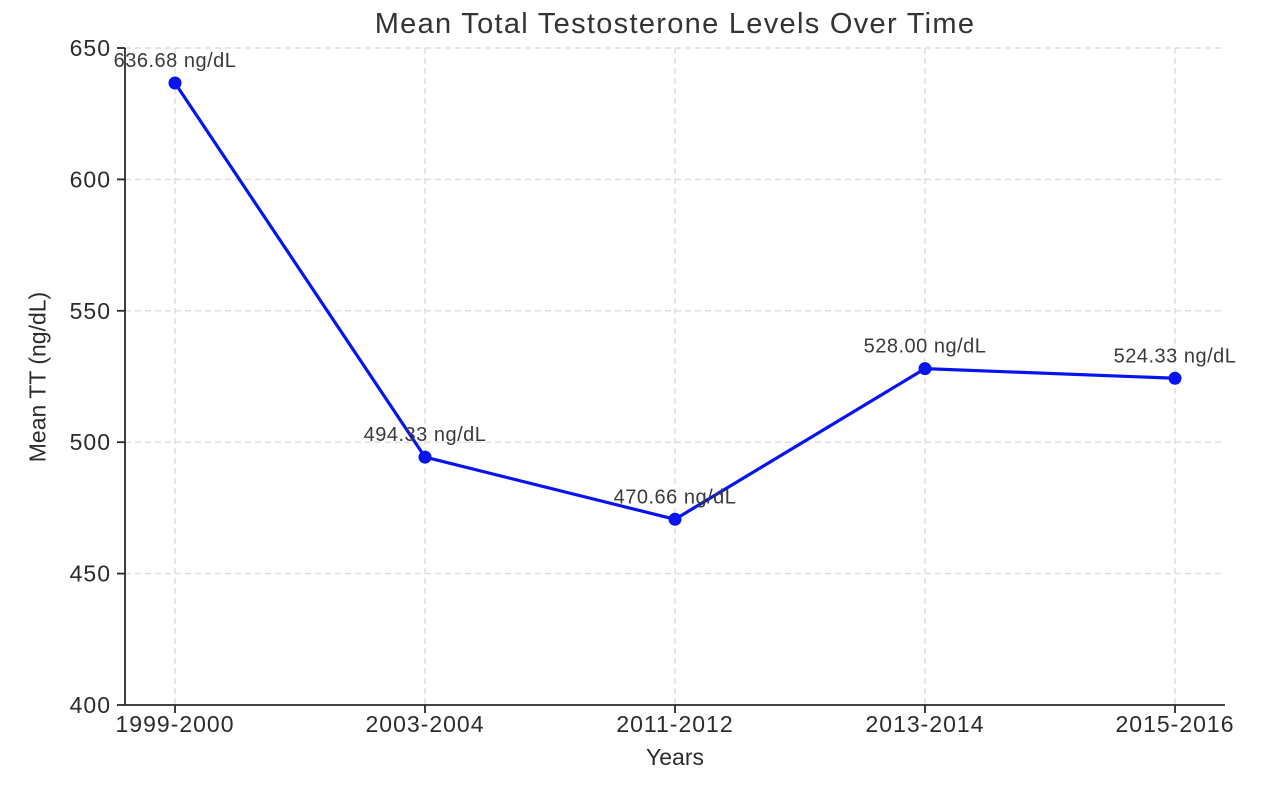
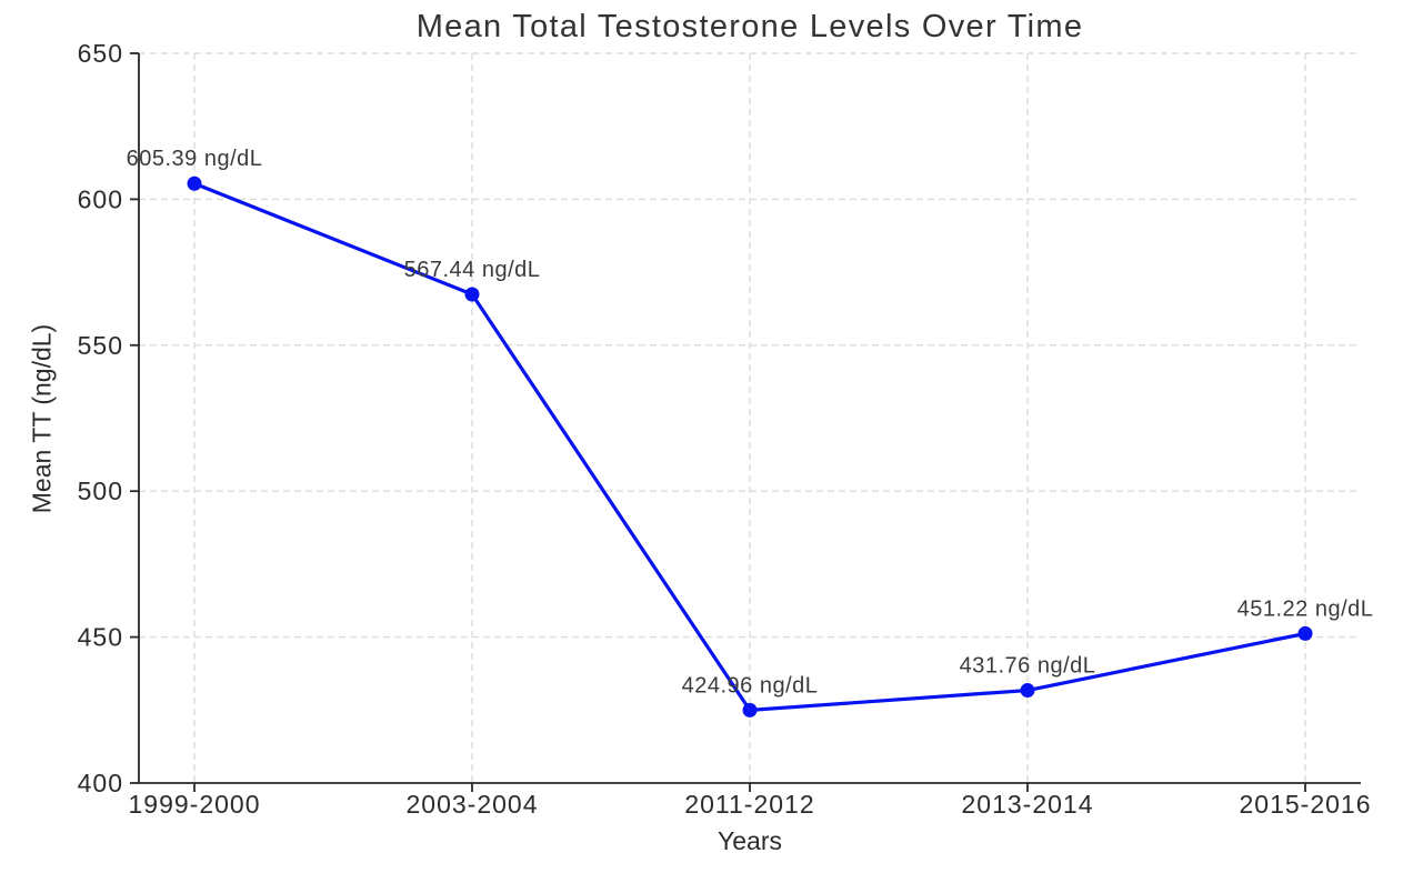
1999-2000: 636.68 -> 605.39
2003-2004: 494.33 -> 567.44
2011-2012: 470.66 -> 424.96
2013-2014: 528.00 -> 431.76
2015-2016: 524.33 -> 451.22
